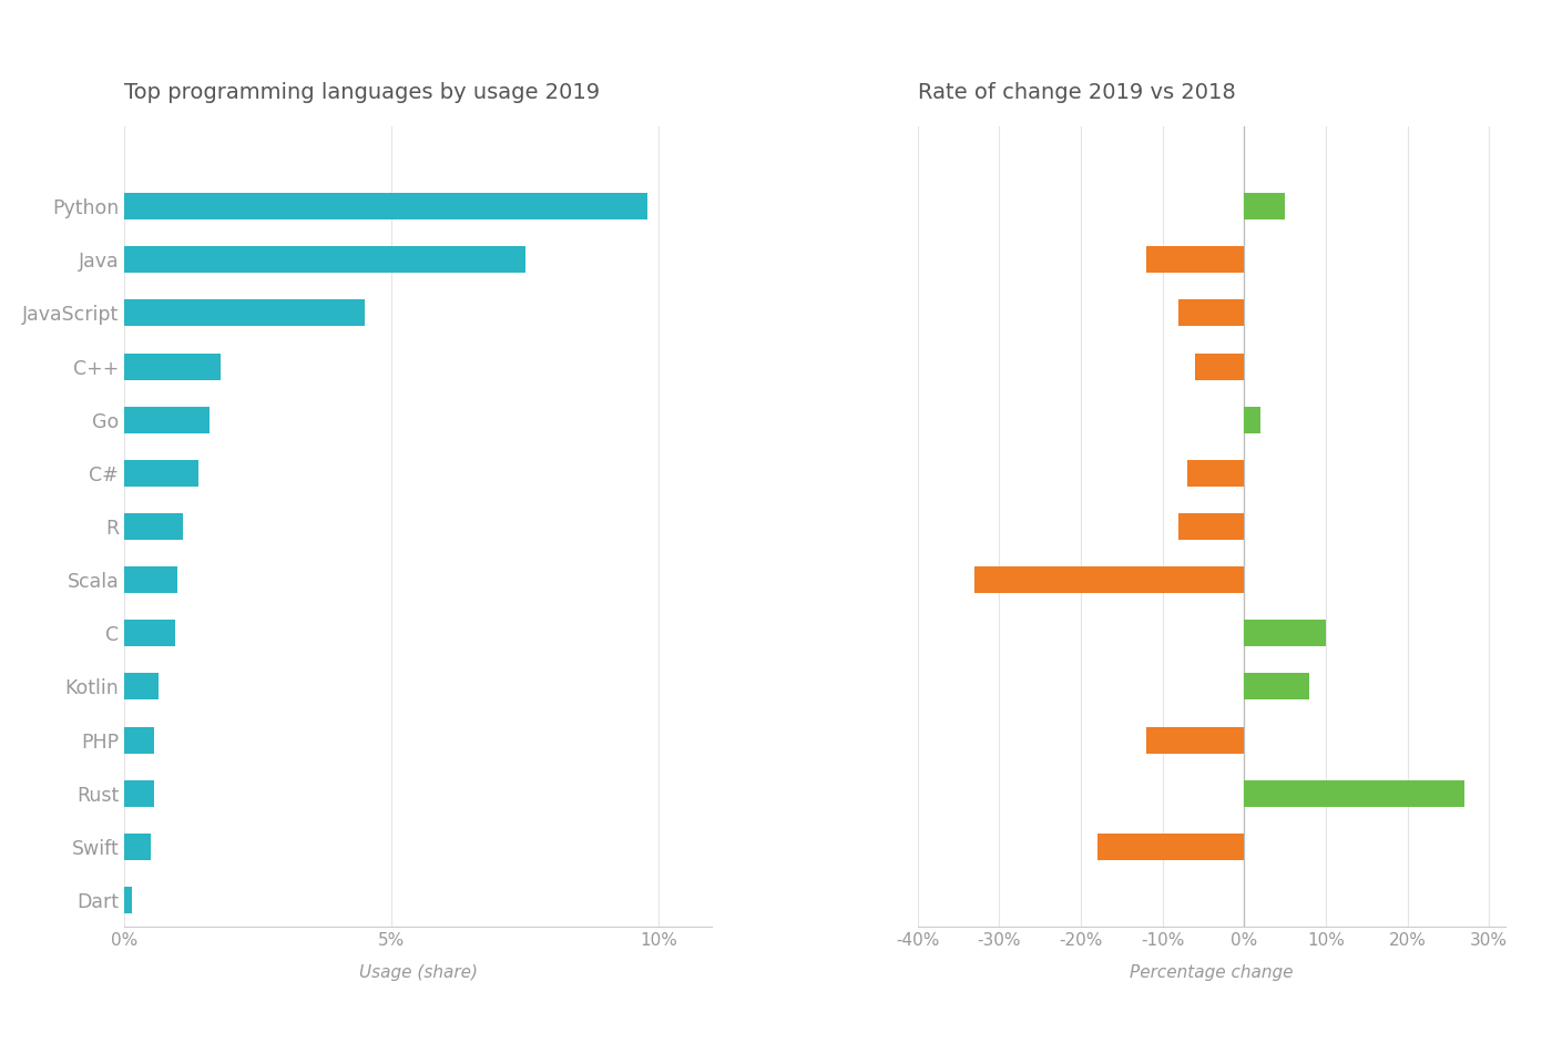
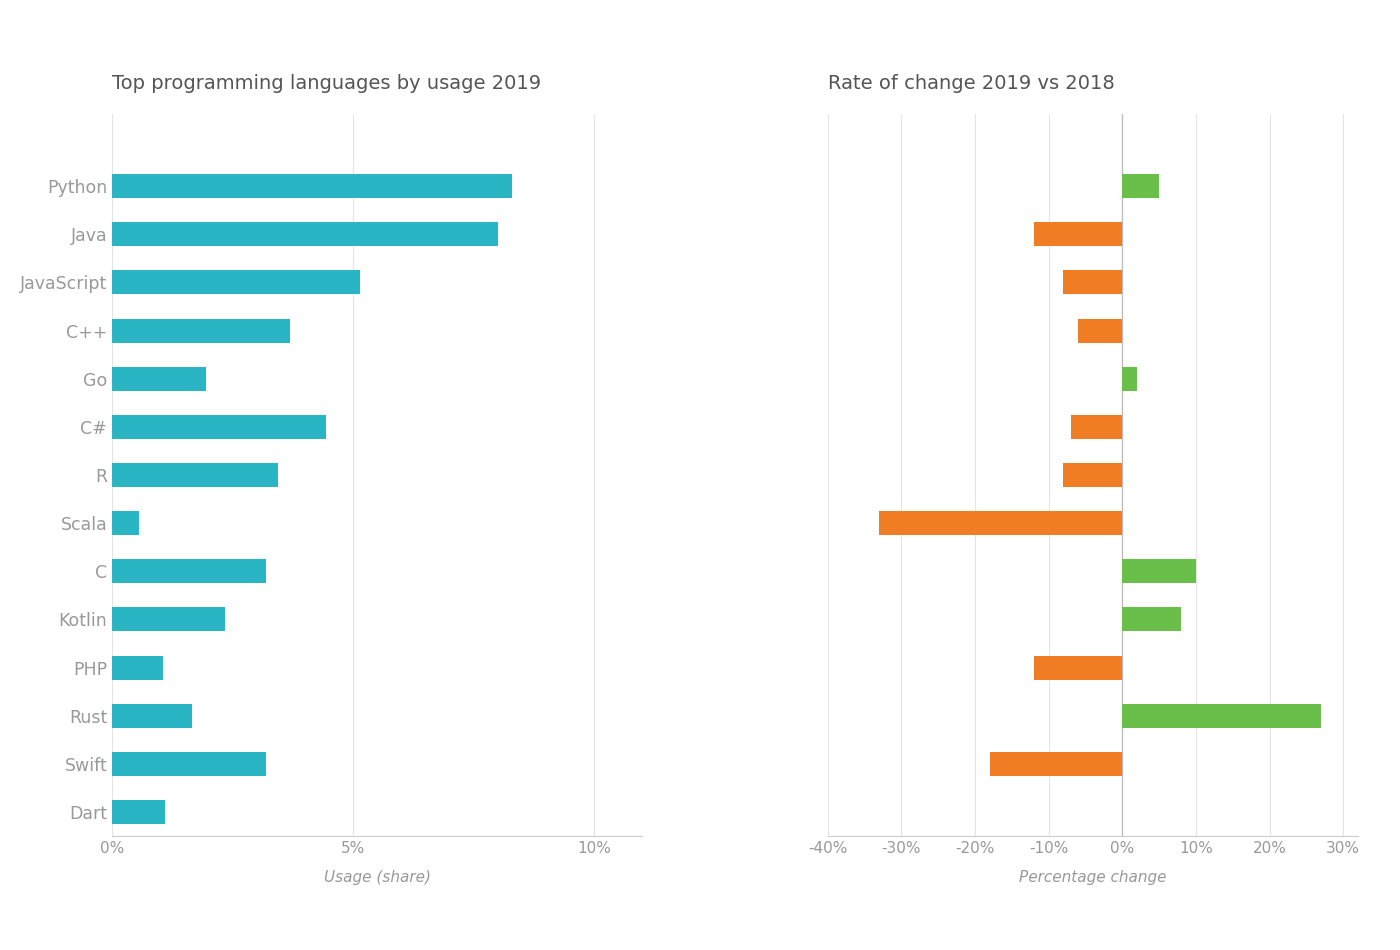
Top programming languages by usage 2019/Python: 9.80% -> 8.30%
Top programming languages by usage 2019/Java: 7.50% -> 8.00%
Top programming languages by usage 2019/JavaScript: 4.50% -> 5.15%
Top programming languages by usage 2019/C++: 1.80% -> 3.70%
Top programming languages by usage 2019/Go: 1.60% -> 1.95%
Top programming languages by usage 2019/C#: 1.40% -> 4.45%
Top programming languages by usage 2019/R: 1.10% -> 3.45%
Top programming languages by usage 2019/Scala: 1.00% -> 0.55%
Top programming languages by usage 2019/C: 0.95% -> 3.20%
Top programming languages by usage 2019/Kotlin: 0.65% -> 2.35%
Top programming languages by usage 2019/PHP: 0.55% -> 1.05%
Top programming languages by usage 2019/Rust: 0.55% -> 1.65%
Top programming languages by usage 2019/Swift: 0.50% -> 3.20%
Top programming languages by usage 2019/Dart: 0.15% -> 1.10%
